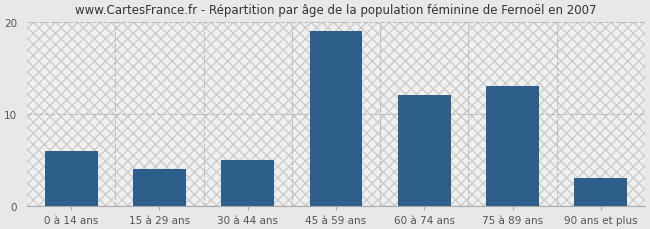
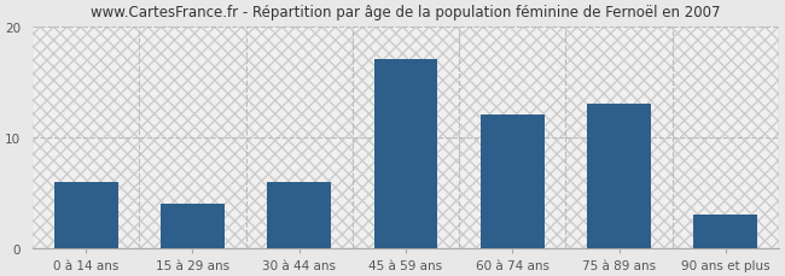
30 à 44 ans: 5 -> 6
45 à 59 ans: 19 -> 17
